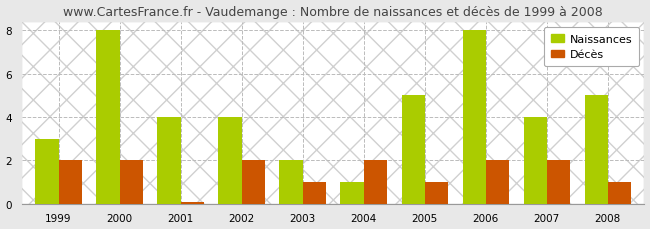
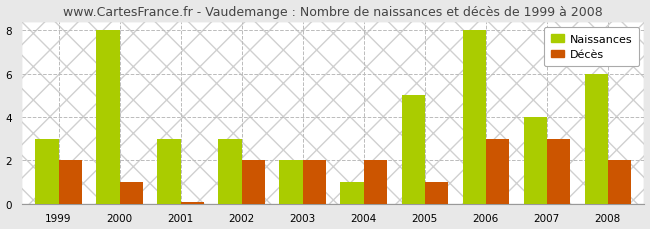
Décès/2000: 2.00 -> 1.00
Naissances/2001: 4 -> 3
Naissances/2002: 4 -> 3
Décès/2003: 1.00 -> 2.00
Décès/2006: 2.00 -> 3.00
Décès/2007: 2.00 -> 3.00
Naissances/2008: 5 -> 6
Décès/2008: 1.00 -> 2.00
